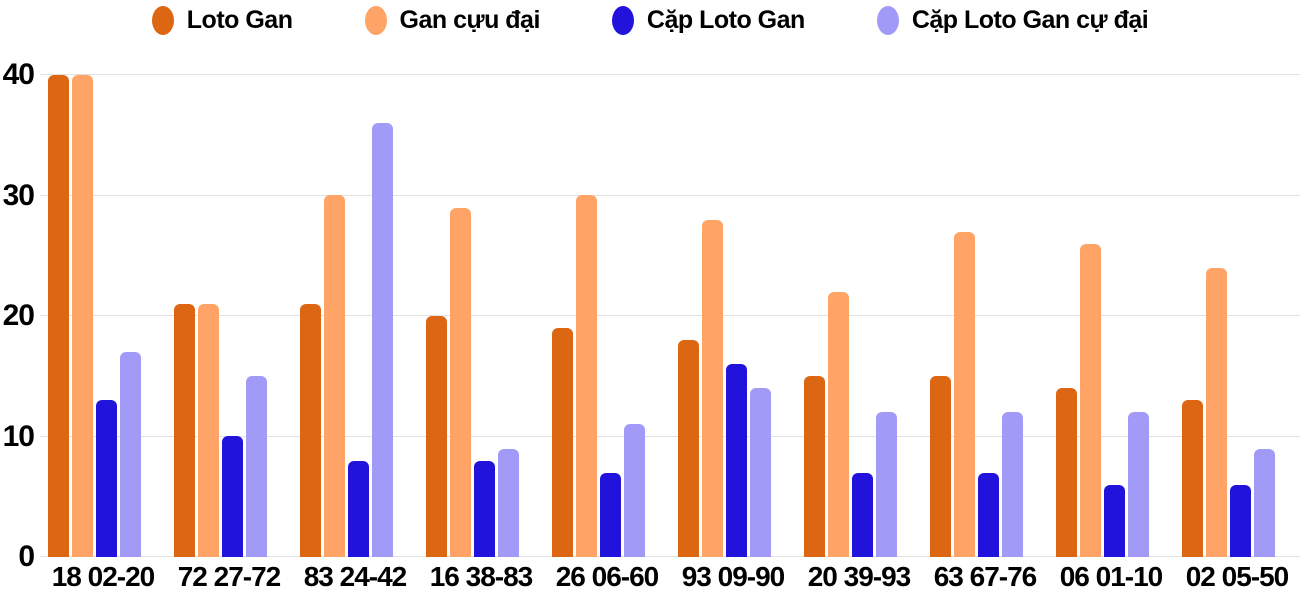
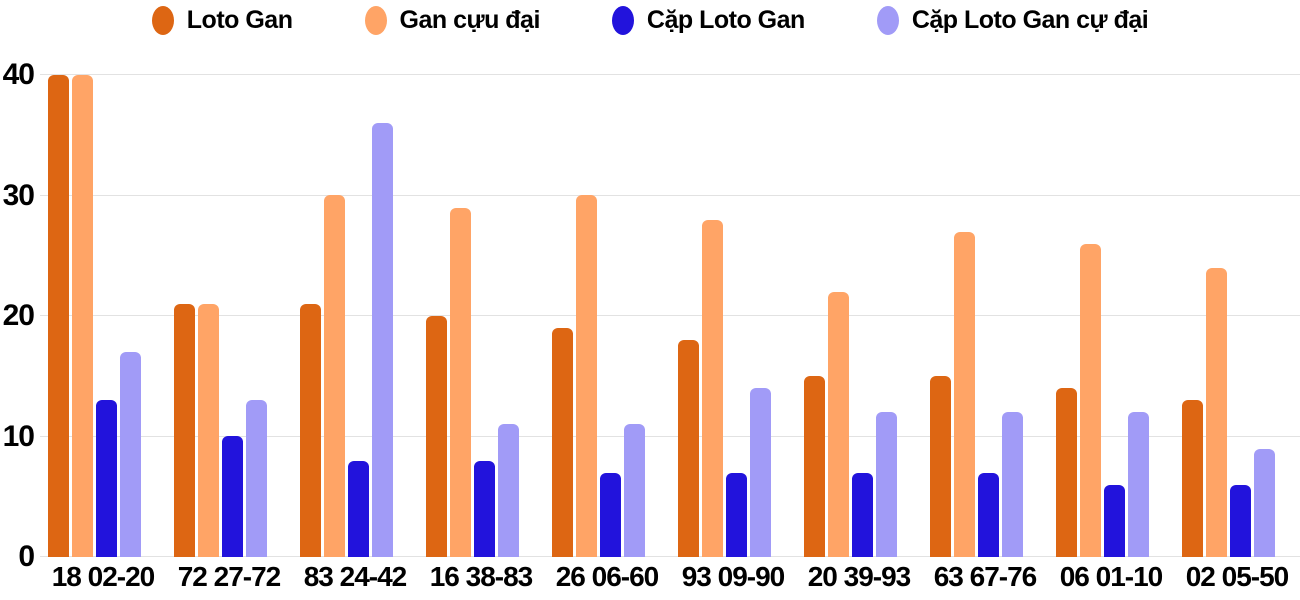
Cặp Loto Gan cự đại/72 27-72: 15 -> 13
Cặp Loto Gan cự đại/16 38-83: 9 -> 11
Cặp Loto Gan/93 09-90: 16 -> 7
